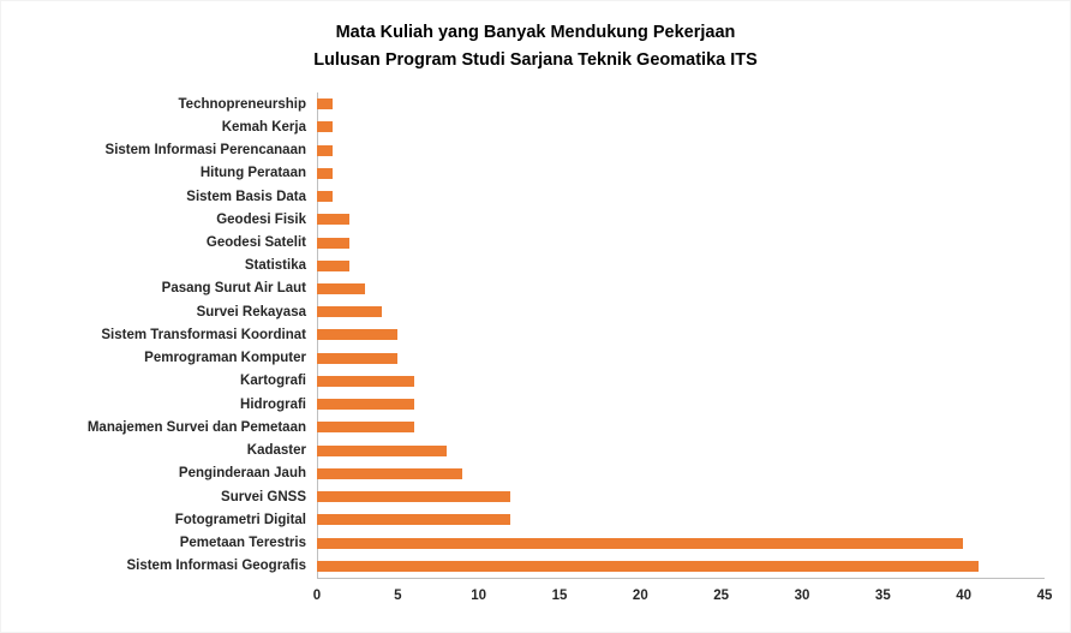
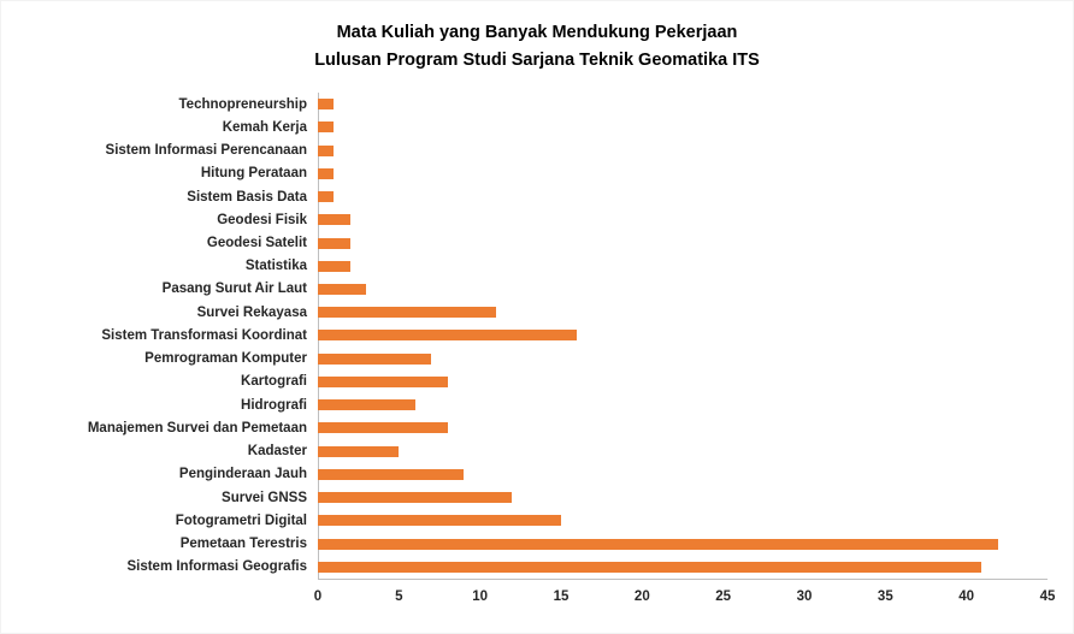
Survei Rekayasa: 4 -> 11
Sistem Transformasi Koordinat: 5 -> 16
Pemrograman Komputer: 5 -> 7
Kartografi: 6 -> 8
Manajemen Survei dan Pemetaan: 6 -> 8
Kadaster: 8 -> 5
Fotogrametri Digital: 12 -> 15
Pemetaan Terestris: 40 -> 42
